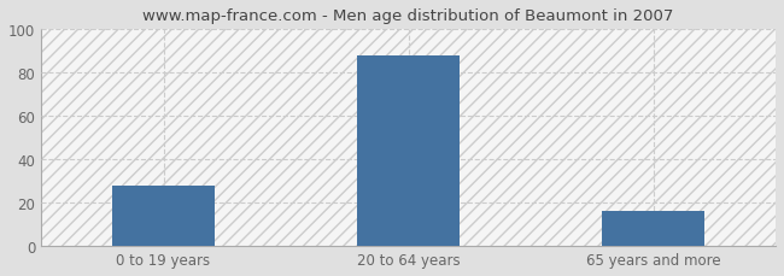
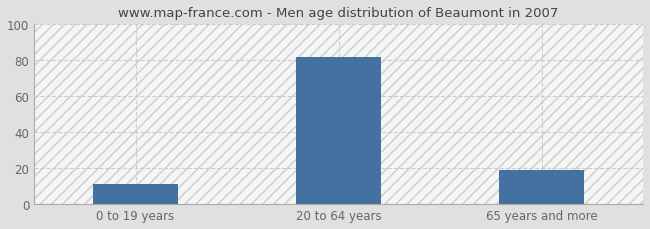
0 to 19 years: 28 -> 11
20 to 64 years: 88 -> 82
65 years and more: 16 -> 19
